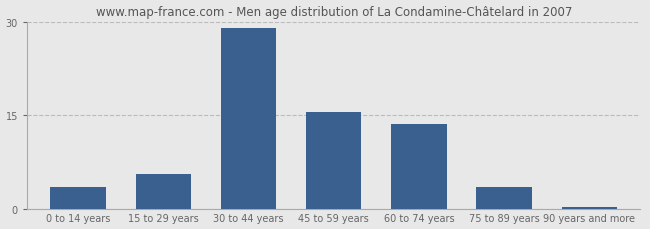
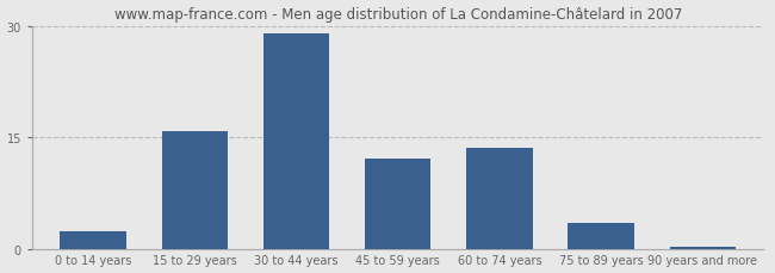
0 to 14 years: 3.5 -> 2.4
15 to 29 years: 5.5 -> 15.8
45 to 59 years: 15.5 -> 12.2
